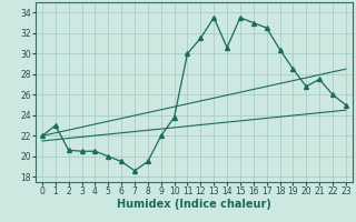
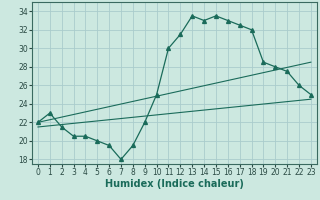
2: 20.6 -> 21.5
7: 18.6 -> 18.0
10: 23.8 -> 25.0
14: 30.6 -> 33.0
18: 30.4 -> 32.0
20: 26.8 -> 28.0
